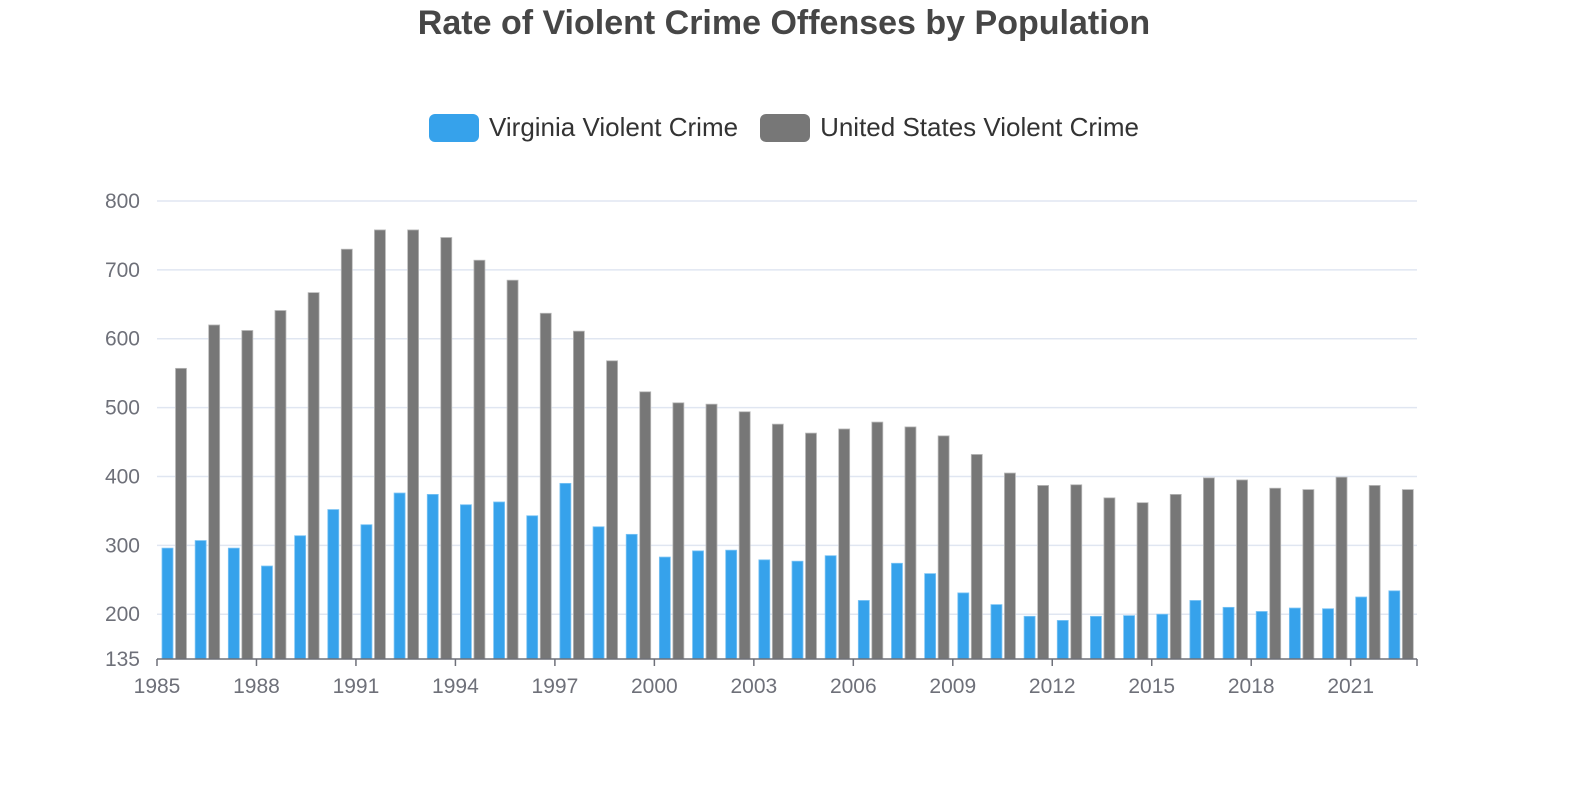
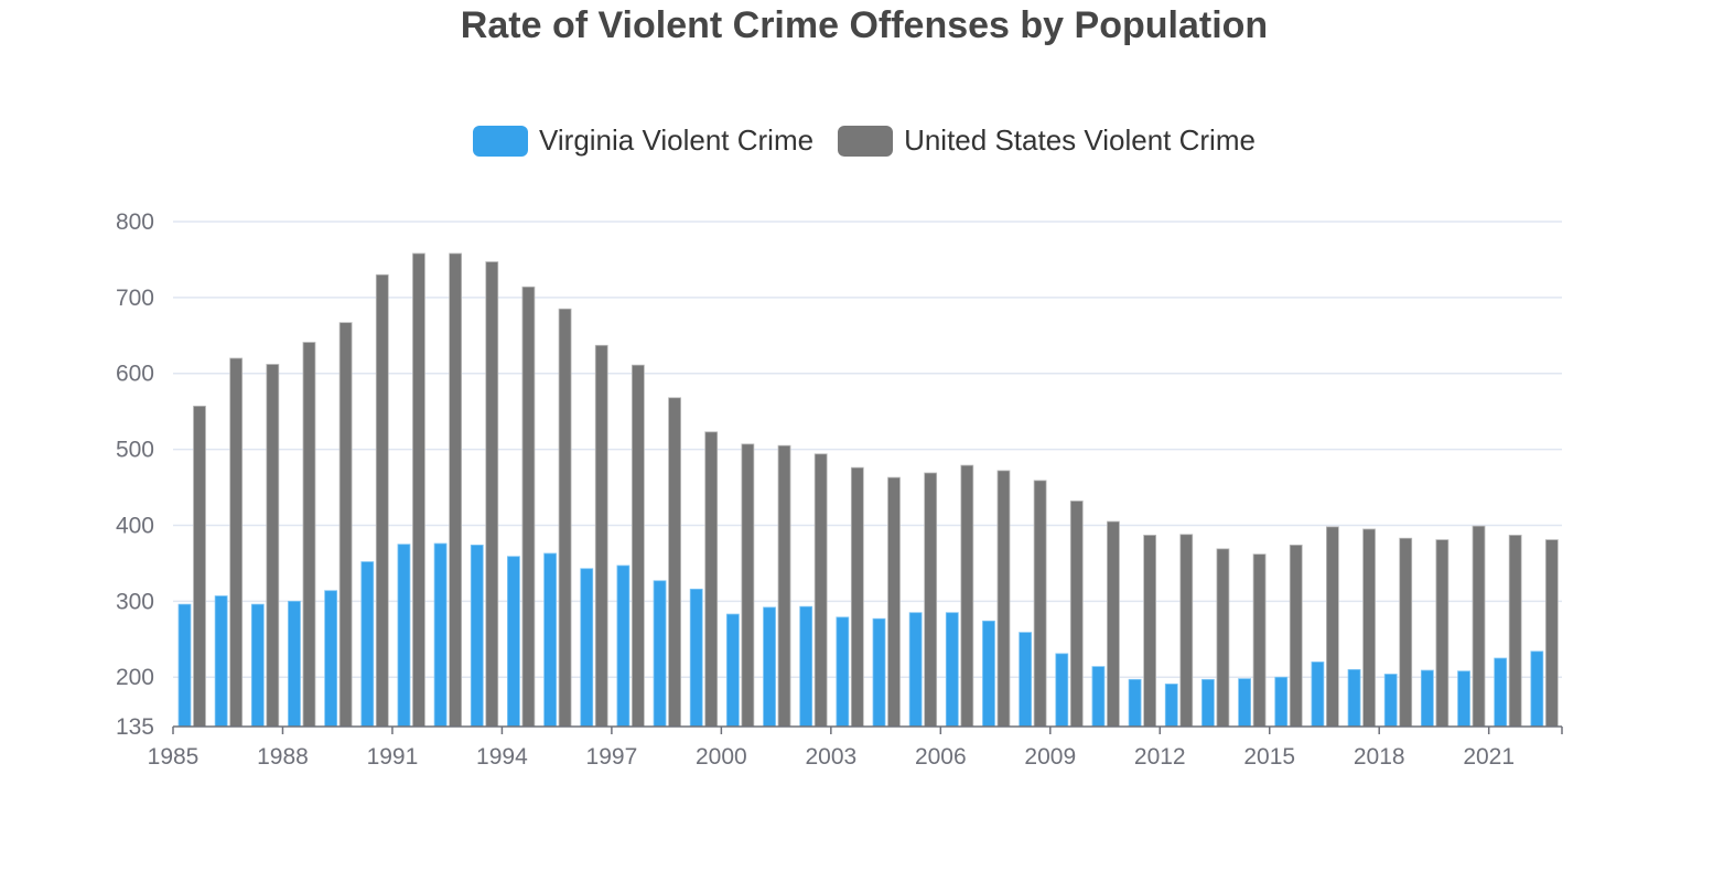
Virginia Violent Crime/1988: 270 -> 300
Virginia Violent Crime/1991: 330 -> 380
Virginia Violent Crime/1997: 390 -> 350
Virginia Violent Crime/2006: 220 -> 280
